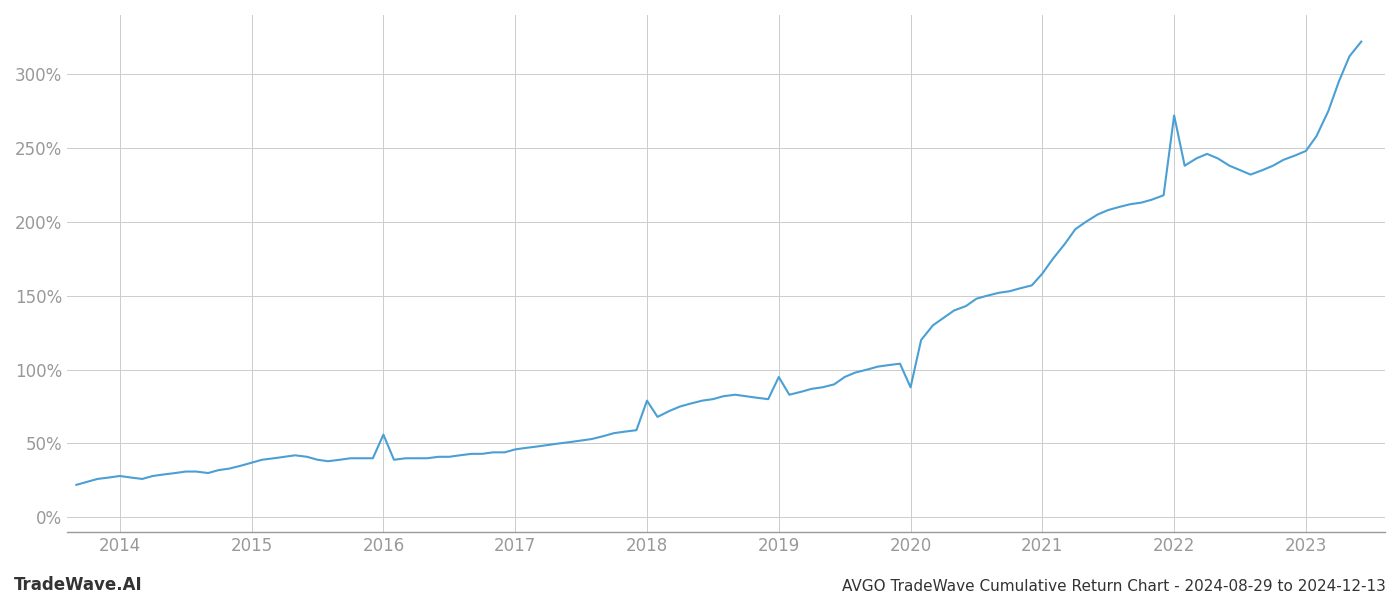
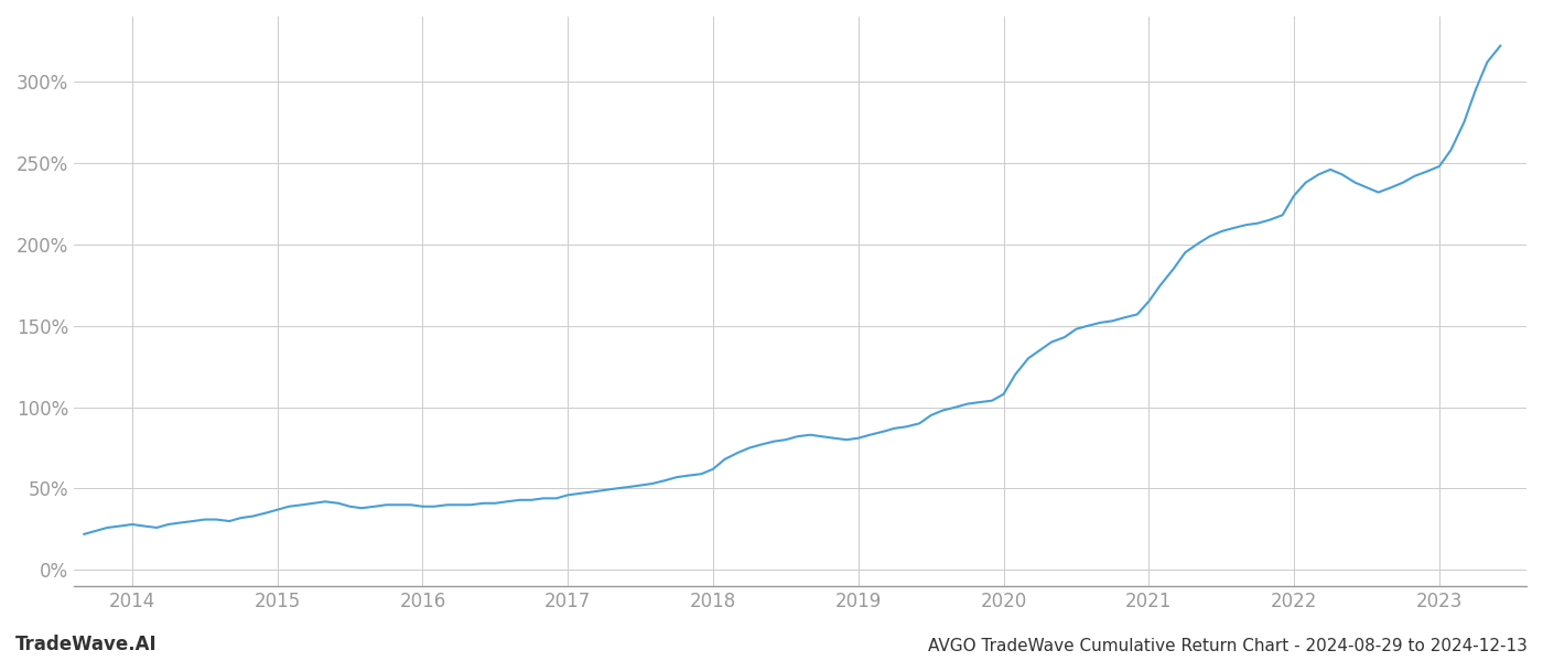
2016: 56% -> 39%
2018: 79% -> 62%
2019: 95% -> 81%
2020: 88% -> 108%
2022: 272% -> 230%
